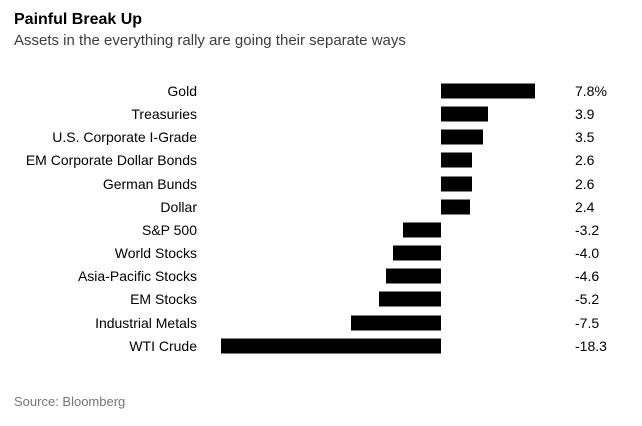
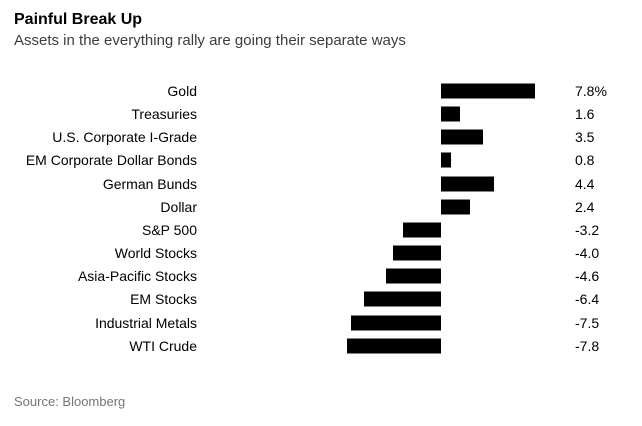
Treasuries: 3.9 -> 1.6
EM Corporate Dollar Bonds: 2.6 -> 0.8
German Bunds: 2.6 -> 4.4
EM Stocks: -5.2 -> -6.4
WTI Crude: -18.3 -> -7.8
